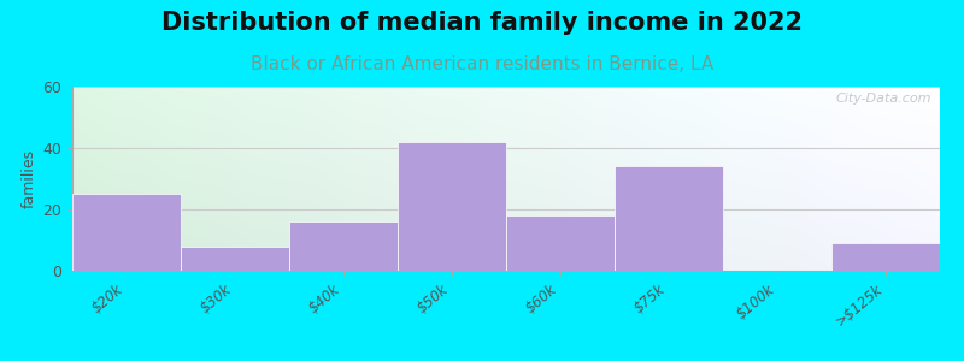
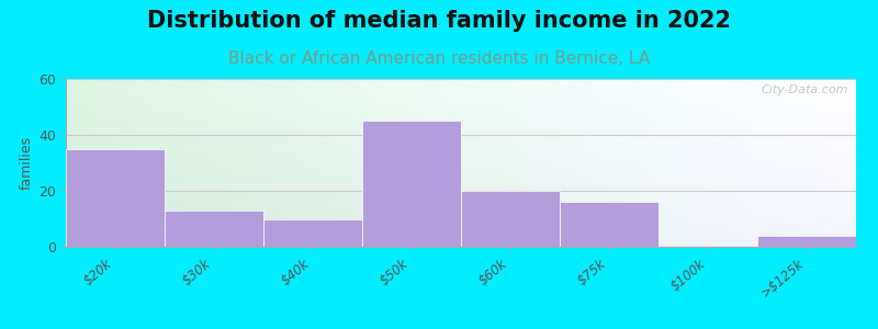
$20k: 25 -> 35
$30k: 8 -> 13
$40k: 16 -> 10
$50k: 42 -> 45
$60k: 18 -> 20
$75k: 34 -> 16
>$125k: 9 -> 4
